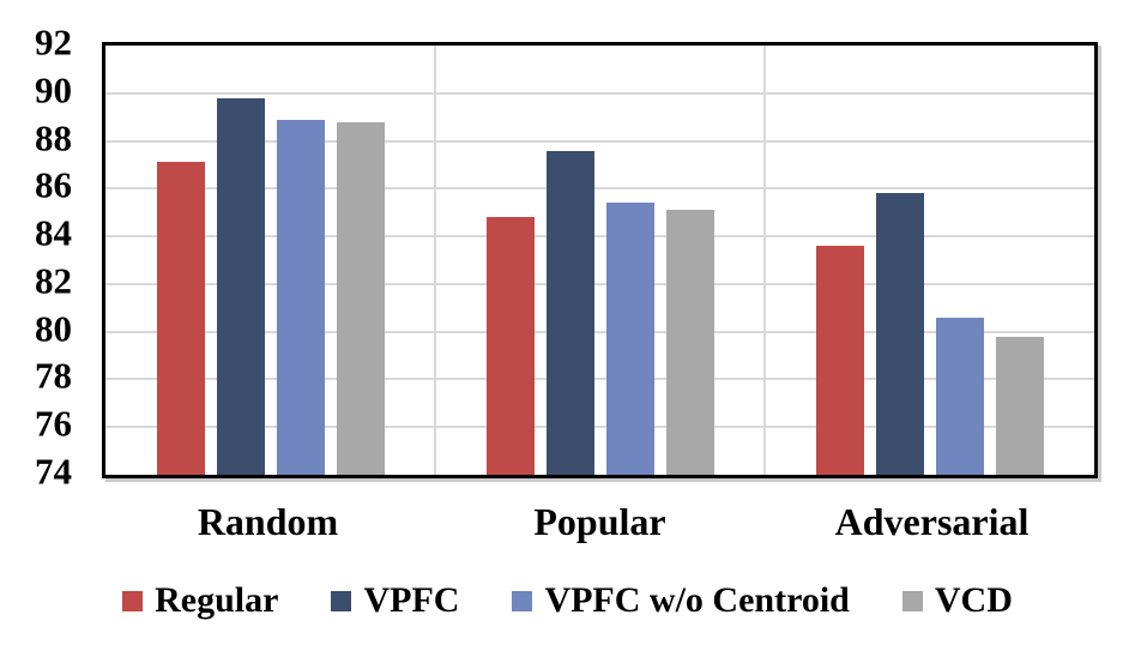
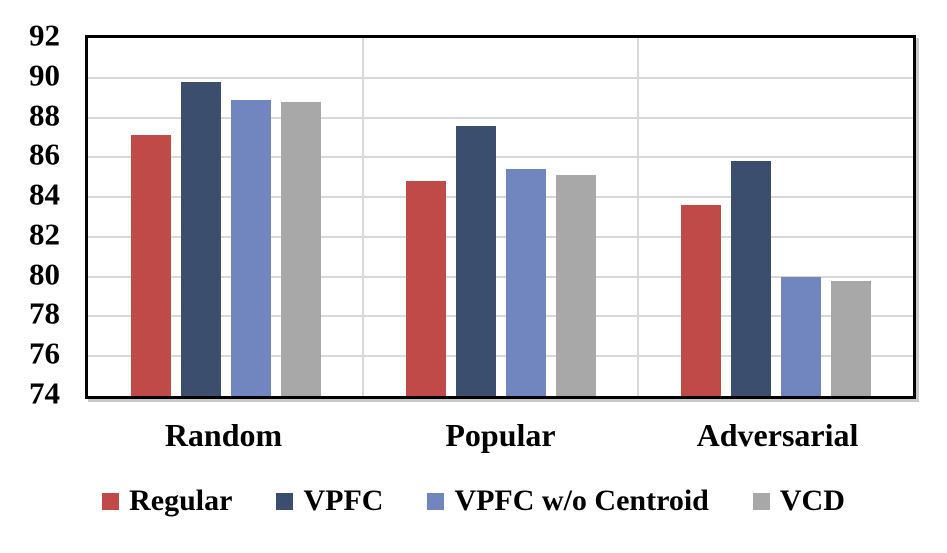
VPFC w/o Centroid/Adversarial: 80.6 -> 80.0
